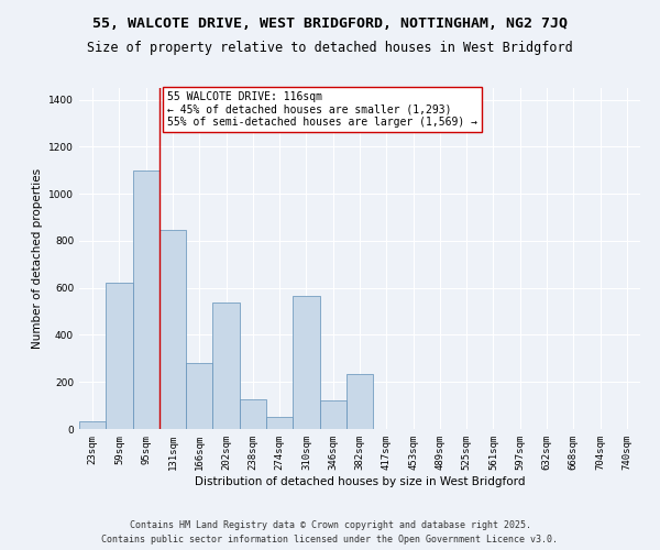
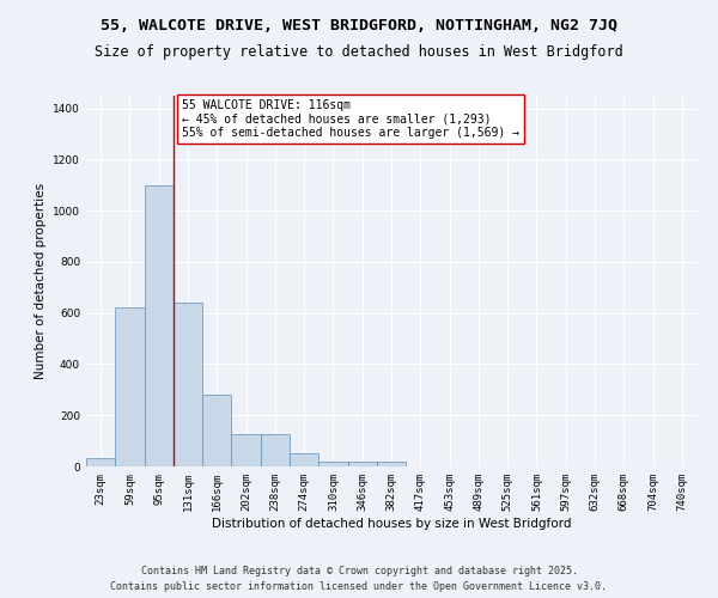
131sqm: 845 -> 640
202sqm: 540 -> 125
310sqm: 565 -> 20
346sqm: 120 -> 20
382sqm: 235 -> 20
